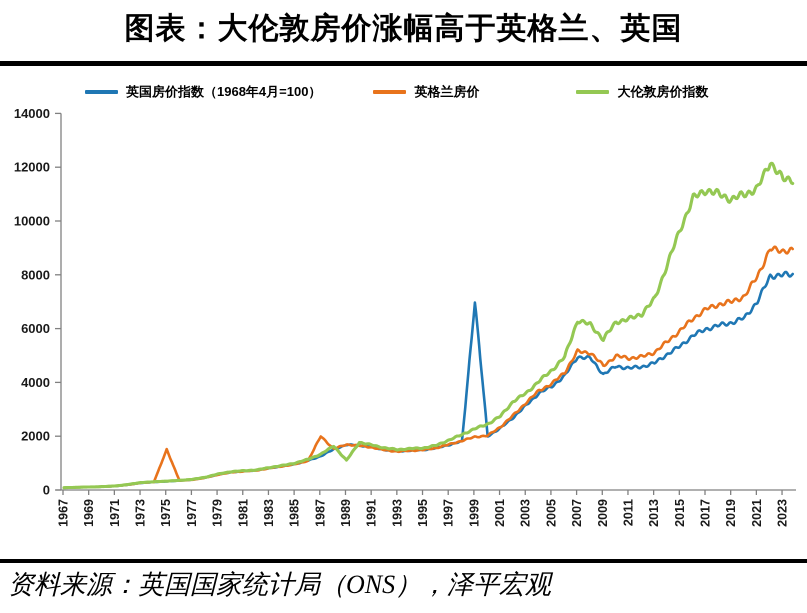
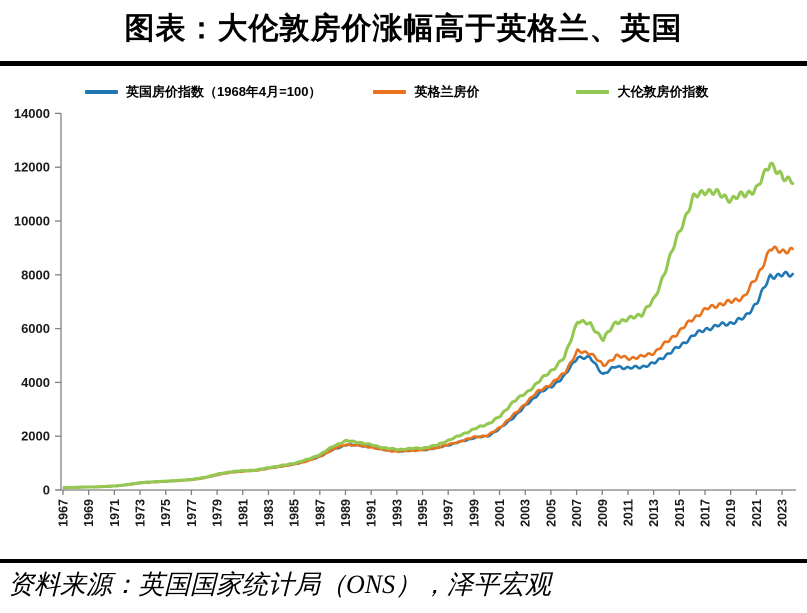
英格兰房价/1975: 1500 -> 300
英格兰房价/1987: 2000 -> 1300
大伦敦房价指数/1989: 1100 -> 1800
英国房价指数（1968年4月=100）/1999: 7000 -> 2000
